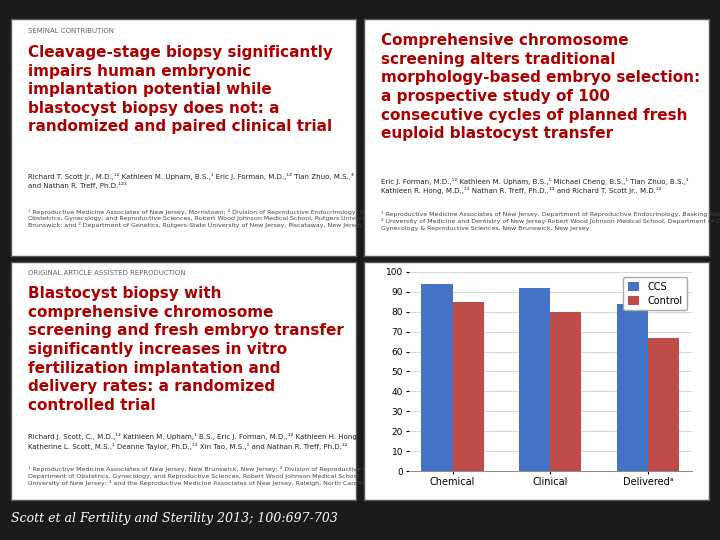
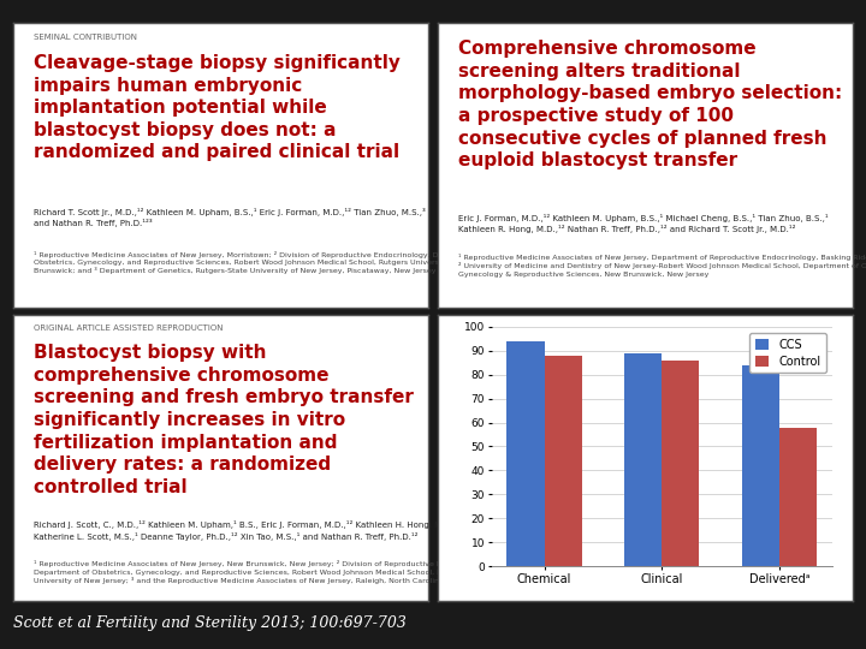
Control/Chemical: 85 -> 88
CCS/Clinical: 92 -> 89
Control/Clinical: 80 -> 86
Control/Deliveredᵃ: 67 -> 58
